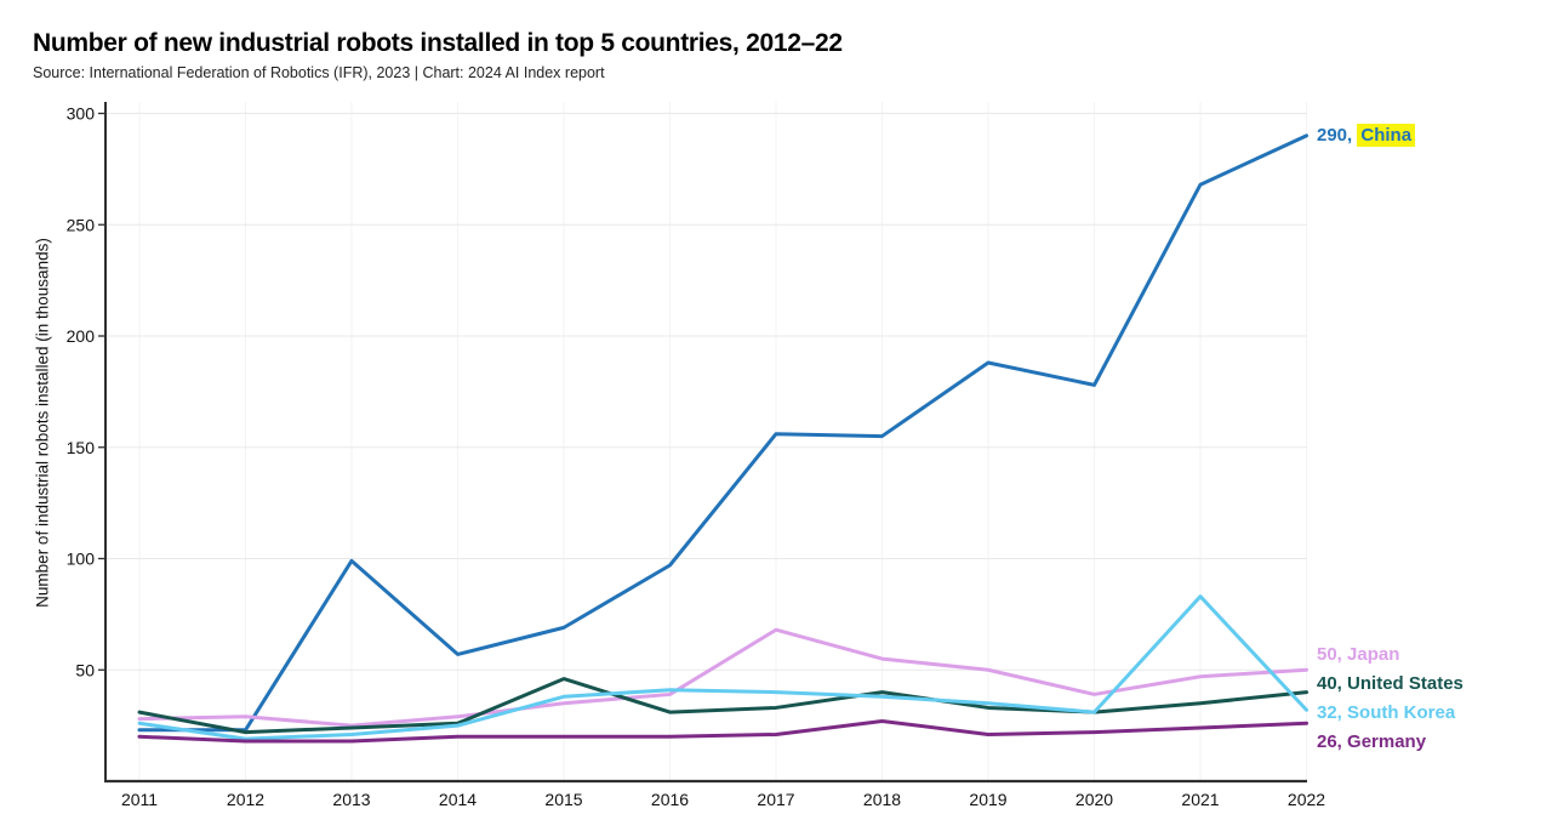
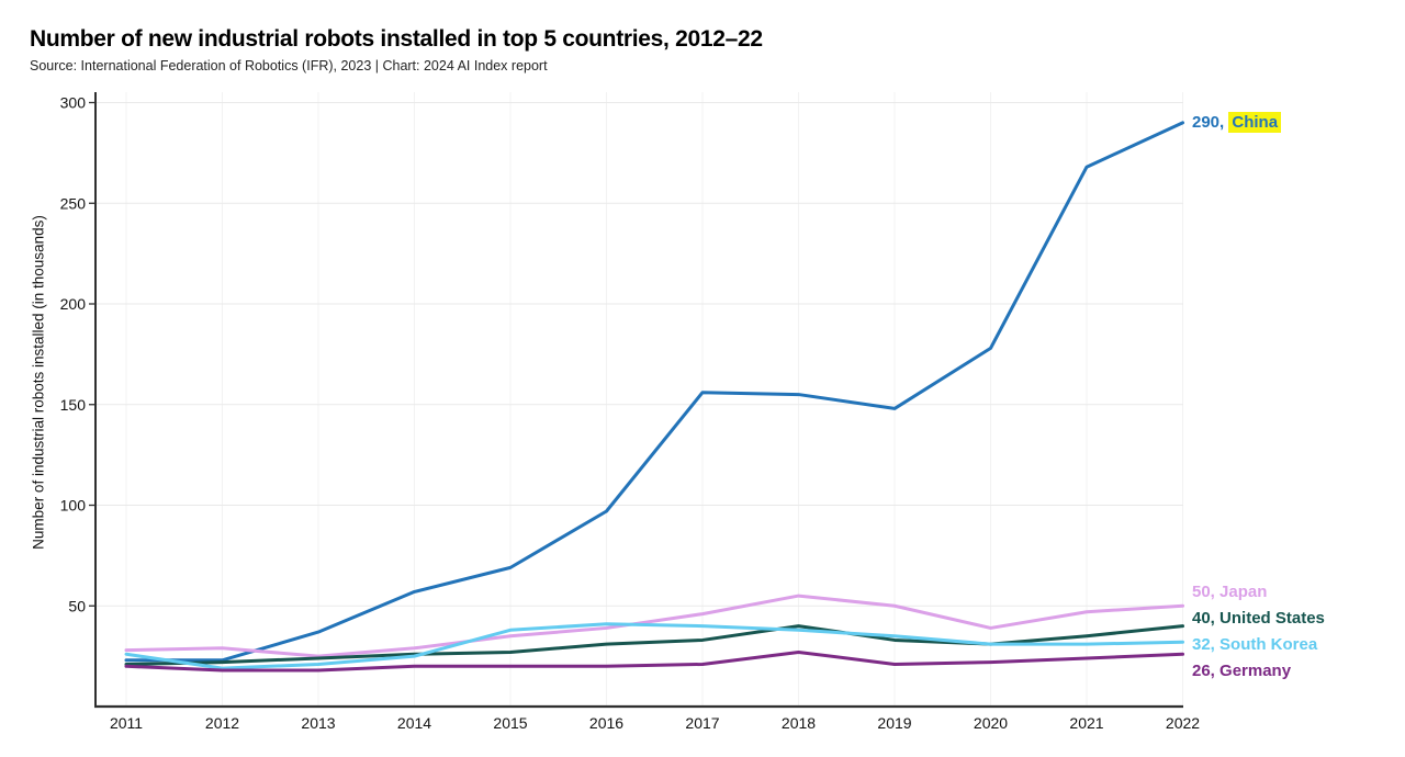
United States/2011: 31 -> 21
China/2013: 99 -> 37
United States/2015: 46 -> 27
Japan/2017: 68 -> 46
China/2019: 188 -> 148
South Korea/2021: 83 -> 31
